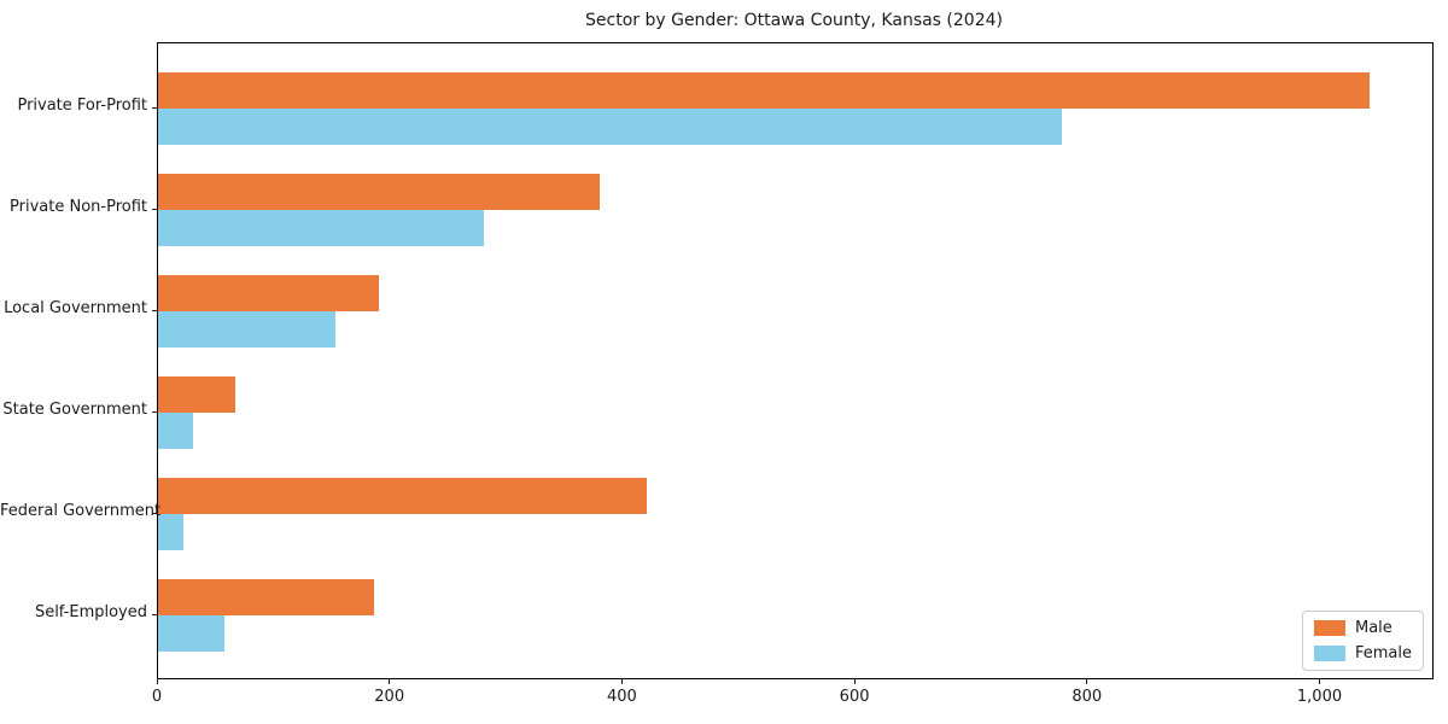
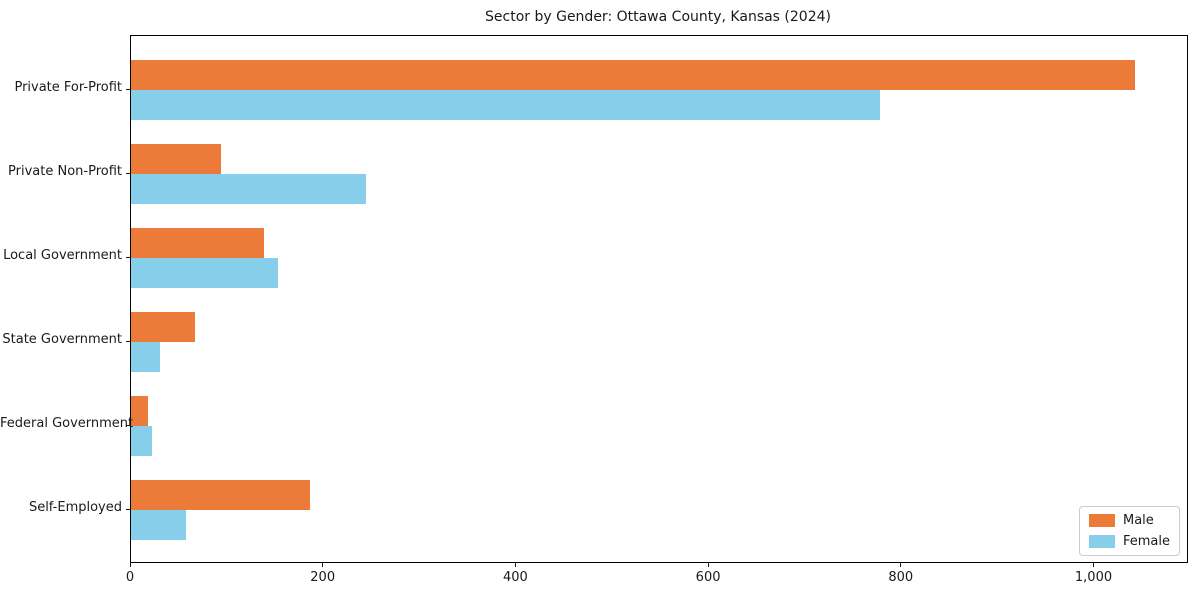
Male/Private Non-Profit: 380 -> 90
Female/Private Non-Profit: 280 -> 240
Male/Local Government: 190 -> 140
Male/Federal Government: 420 -> 20
